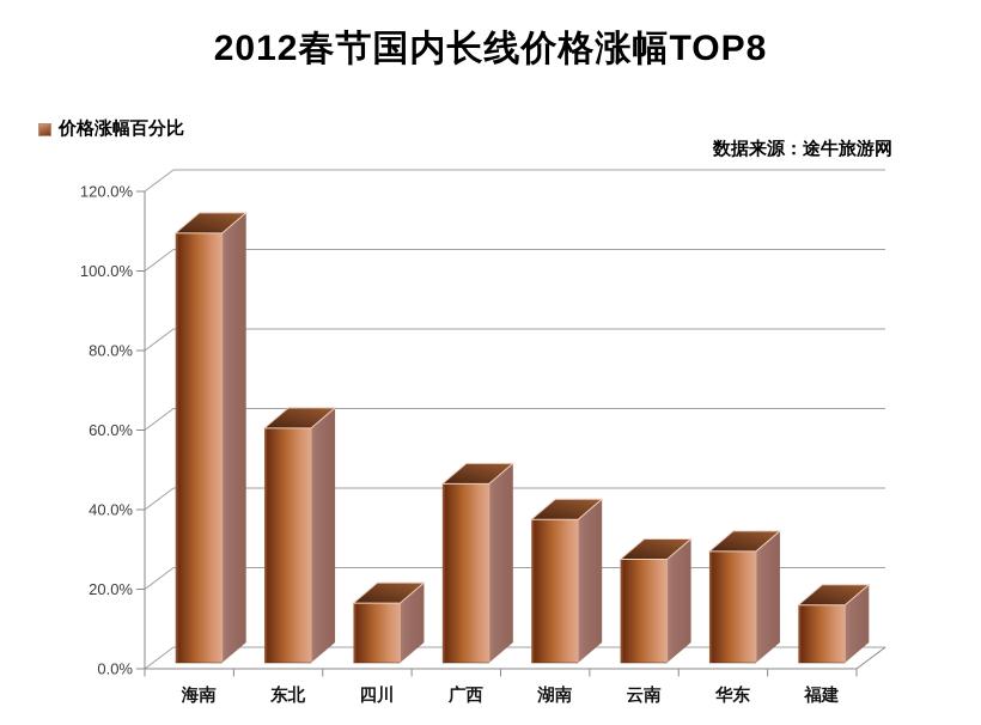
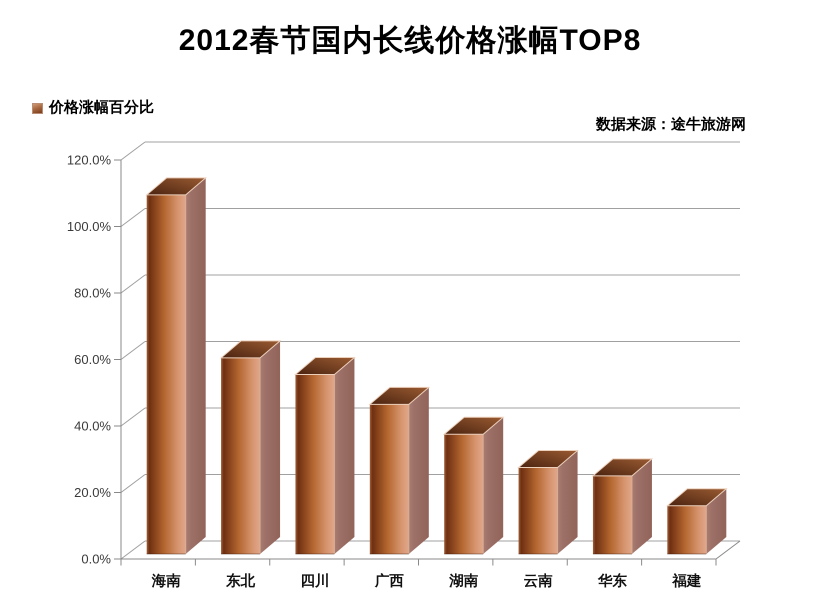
四川: 15% -> 54%
华东: 28% -> 24%
